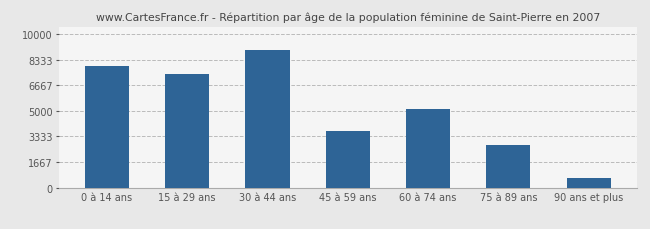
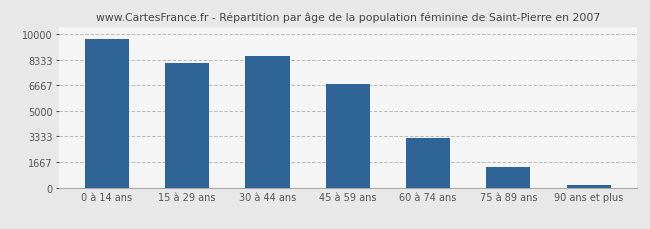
0 à 14 ans: 7900 -> 9700
15 à 29 ans: 7400 -> 8200
30 à 44 ans: 9000 -> 8600
45 à 59 ans: 3700 -> 6800
60 à 74 ans: 5100 -> 3200
75 à 89 ans: 2800 -> 1400
90 ans et plus: 600 -> 200
